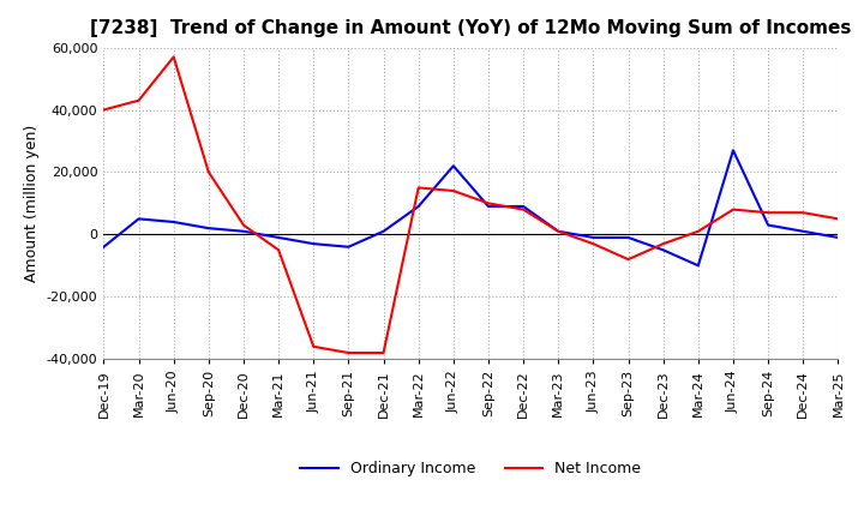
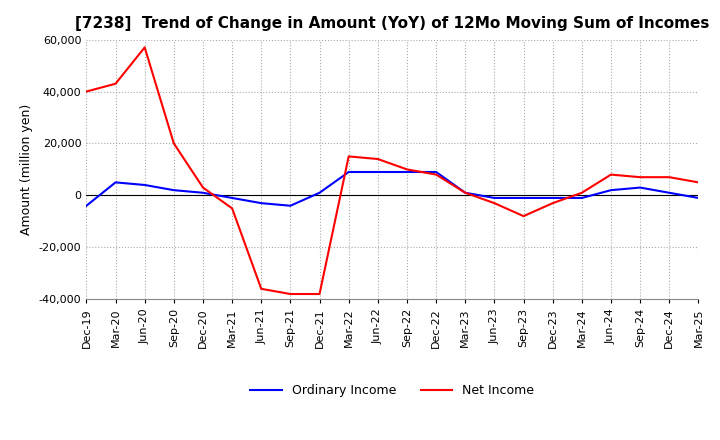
Ordinary Income/Jun-22: 22,000 -> 9,000
Ordinary Income/Dec-23: -5,000 -> -1,000
Ordinary Income/Mar-24: -10,000 -> -1,000
Ordinary Income/Jun-24: 27,000 -> 2,000
